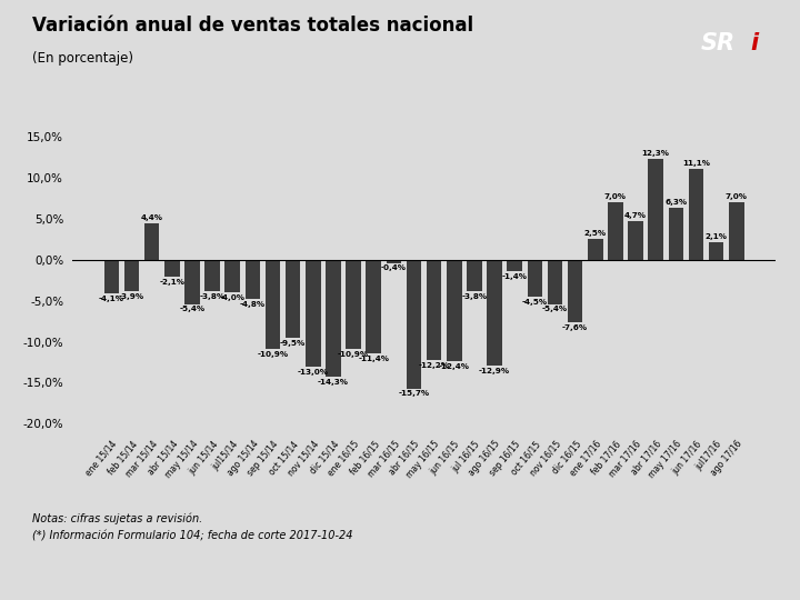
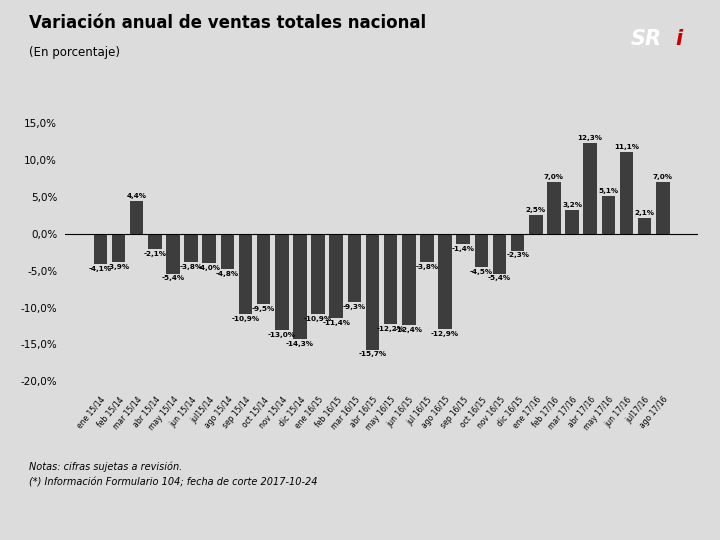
mar 16/15: -0,4% -> -9,3%
dic 16/15: -7,6% -> -2,3%
mar 17/16: 4,7% -> 3,2%
may 17/16: 6,3% -> 5,1%
